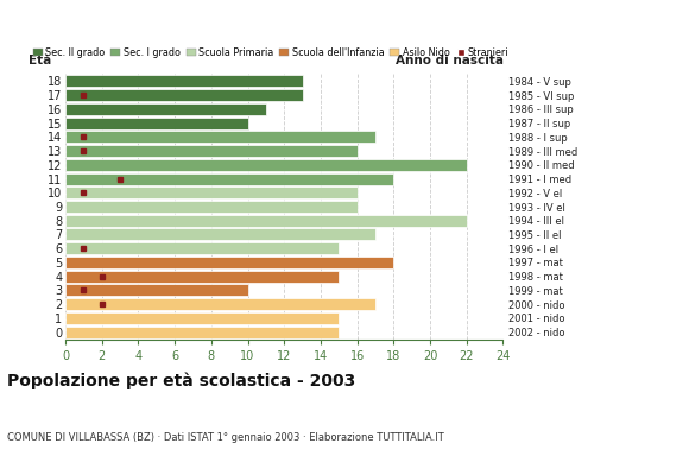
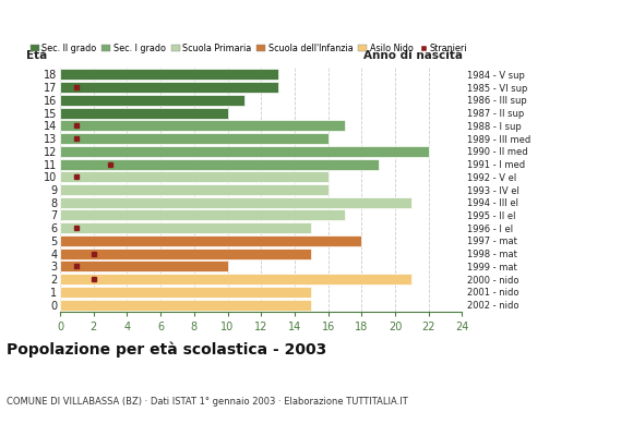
11: 18 -> 19
8: 22 -> 21
2: 17 -> 21
